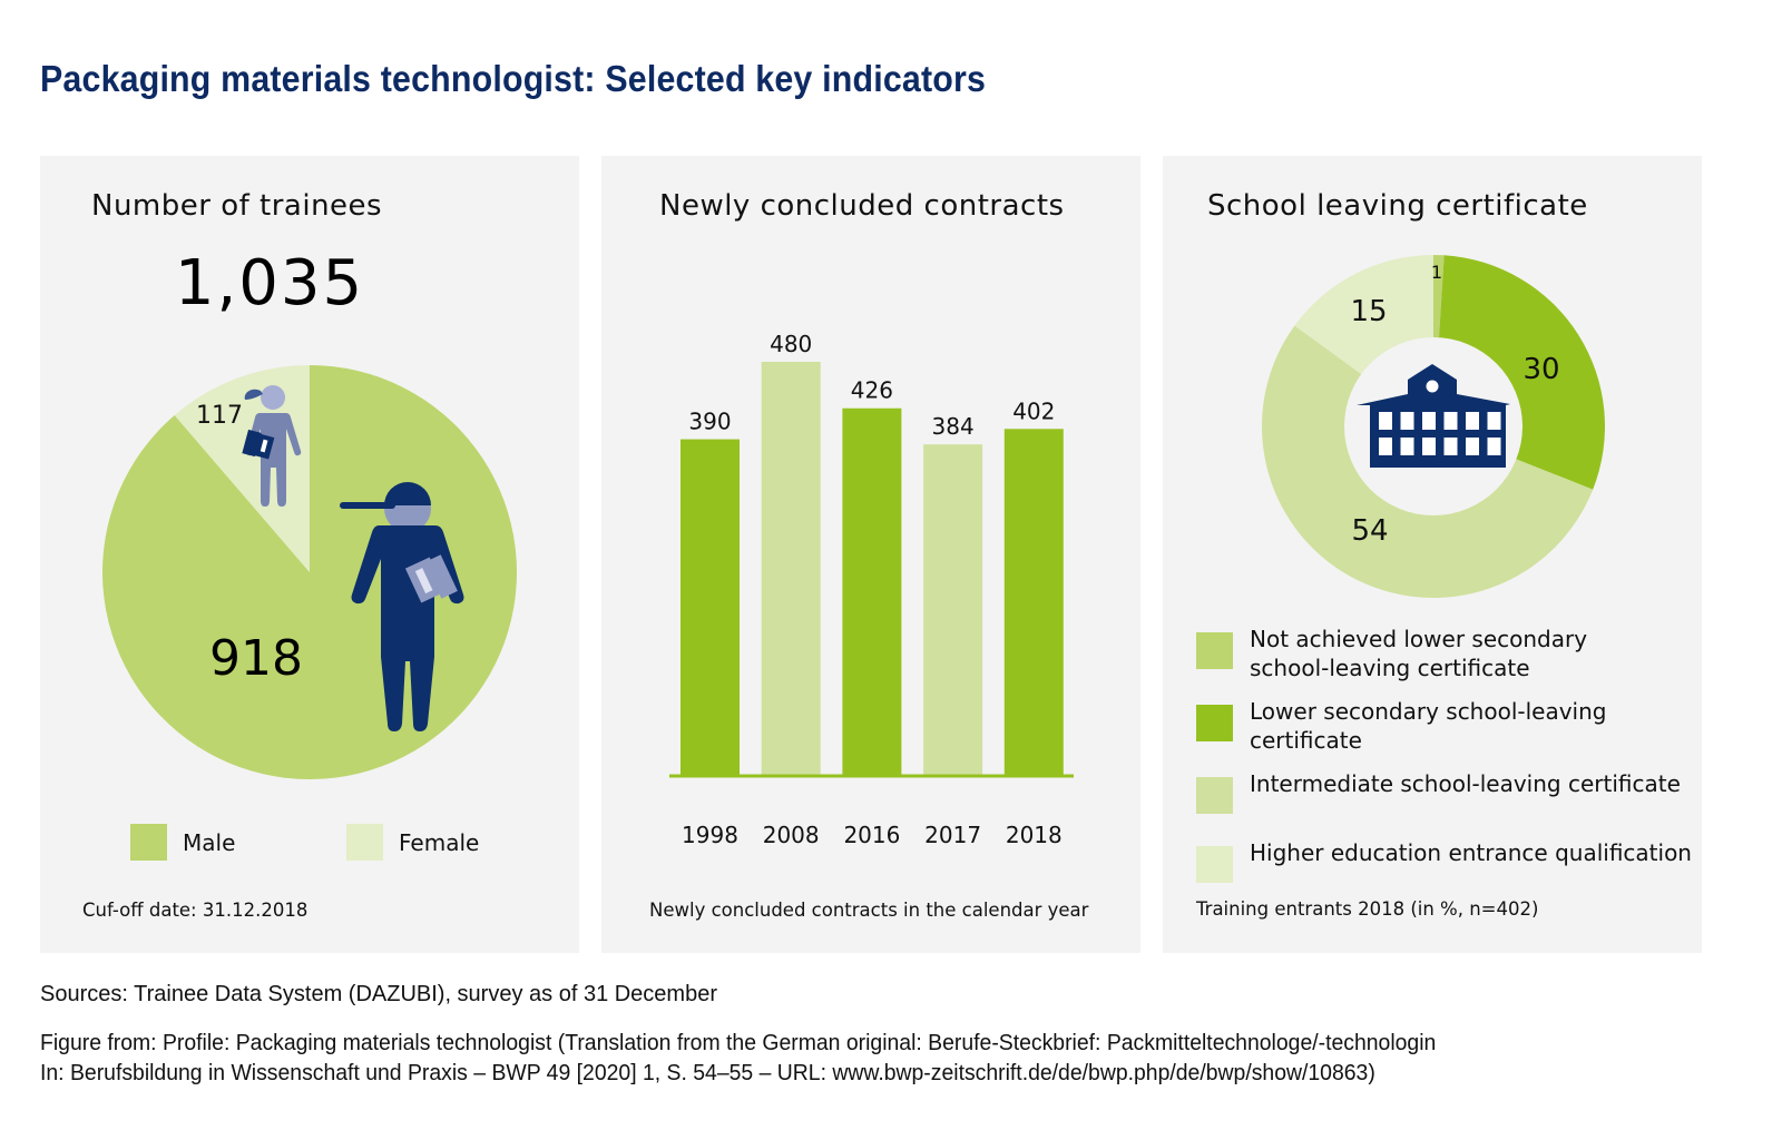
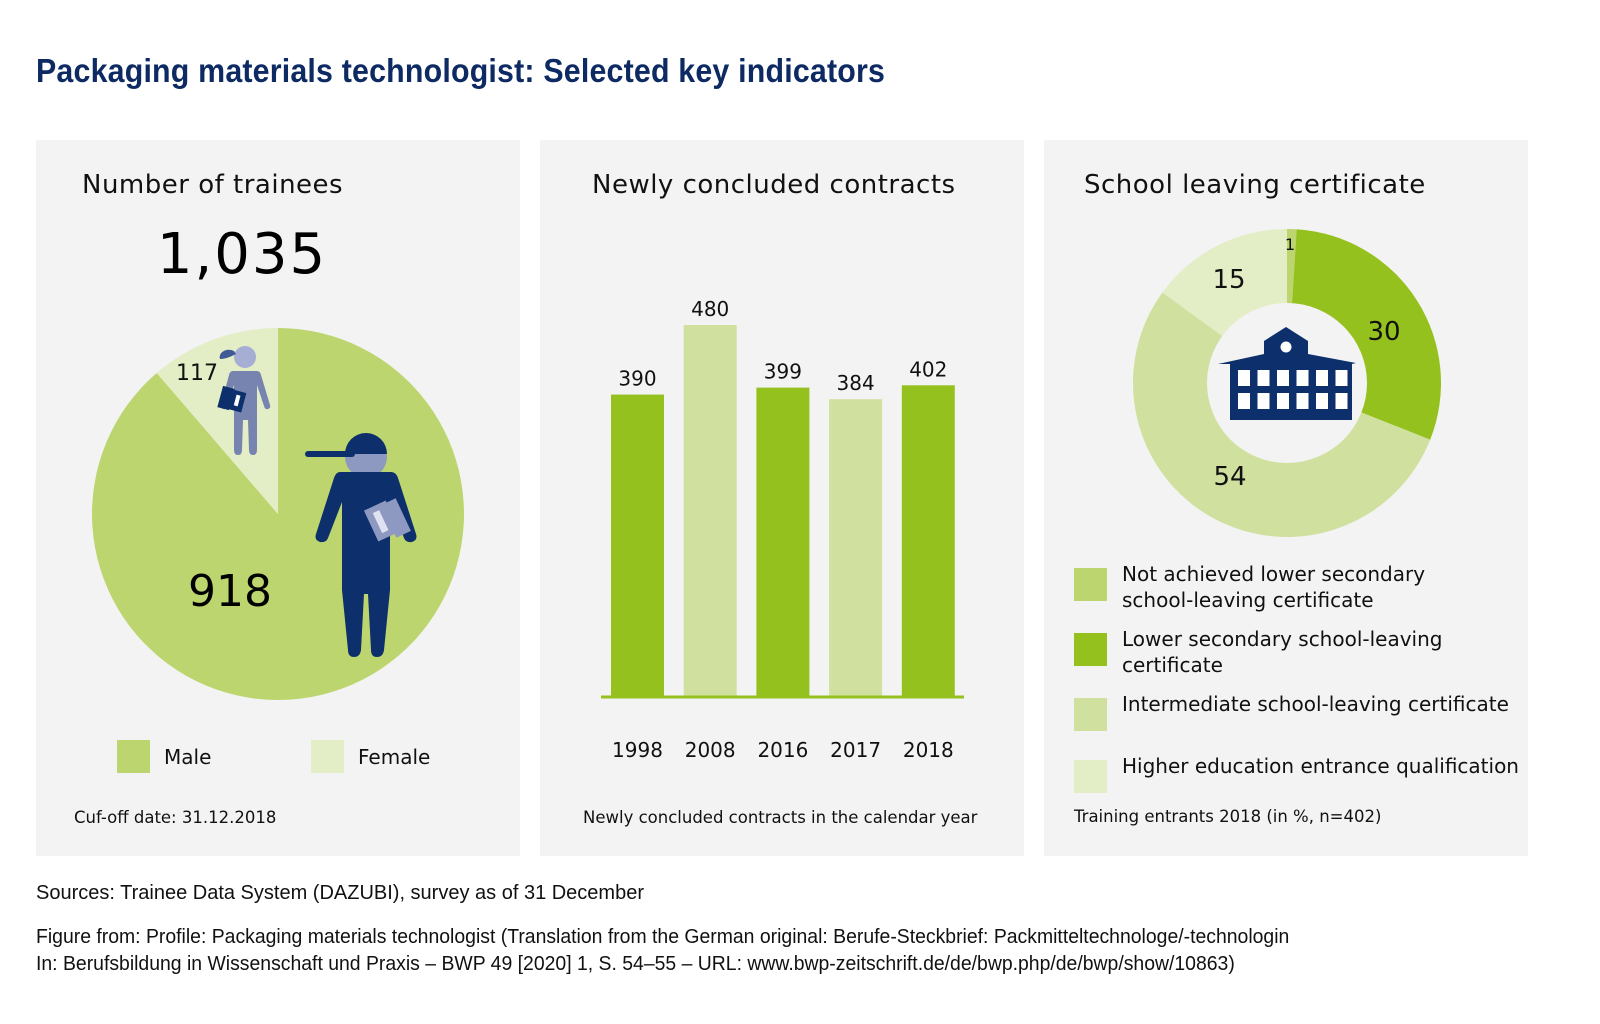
Newly concluded contracts/2016: 426 -> 399
